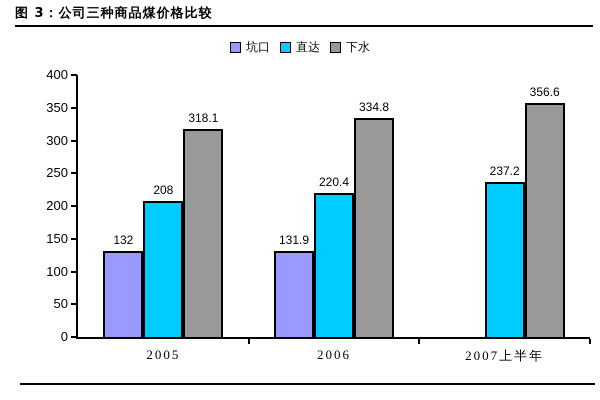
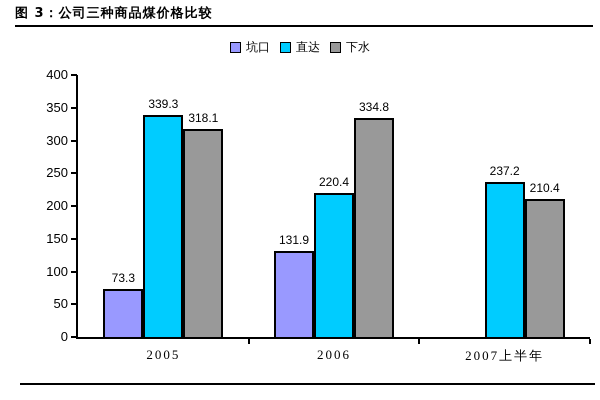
坑口/2005: 132 -> 73.3
直达/2005: 208 -> 339.3
下水/2007上半年: 356.6 -> 210.4
